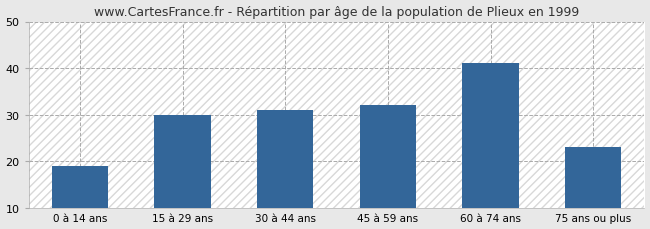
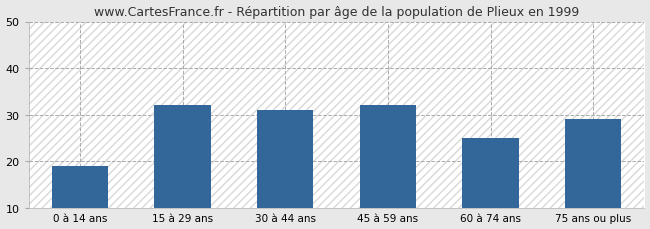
15 à 29 ans: 30 -> 32
60 à 74 ans: 41 -> 25
75 ans ou plus: 23 -> 29
